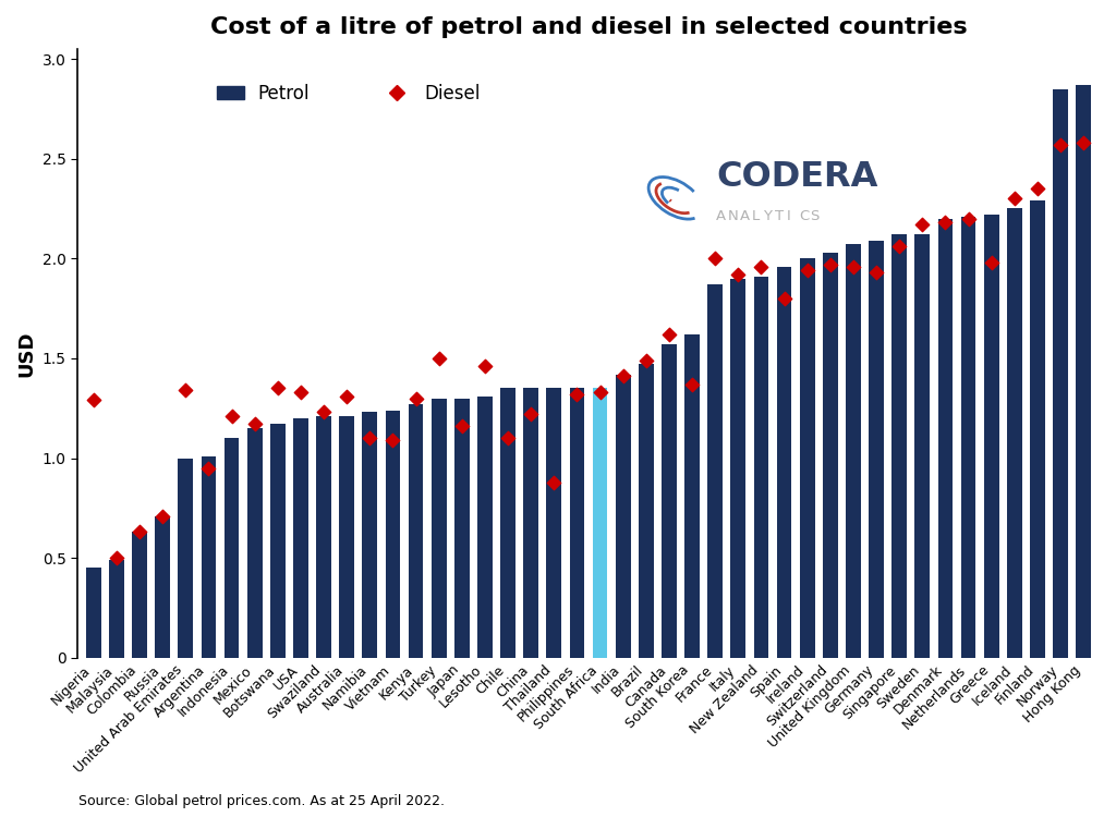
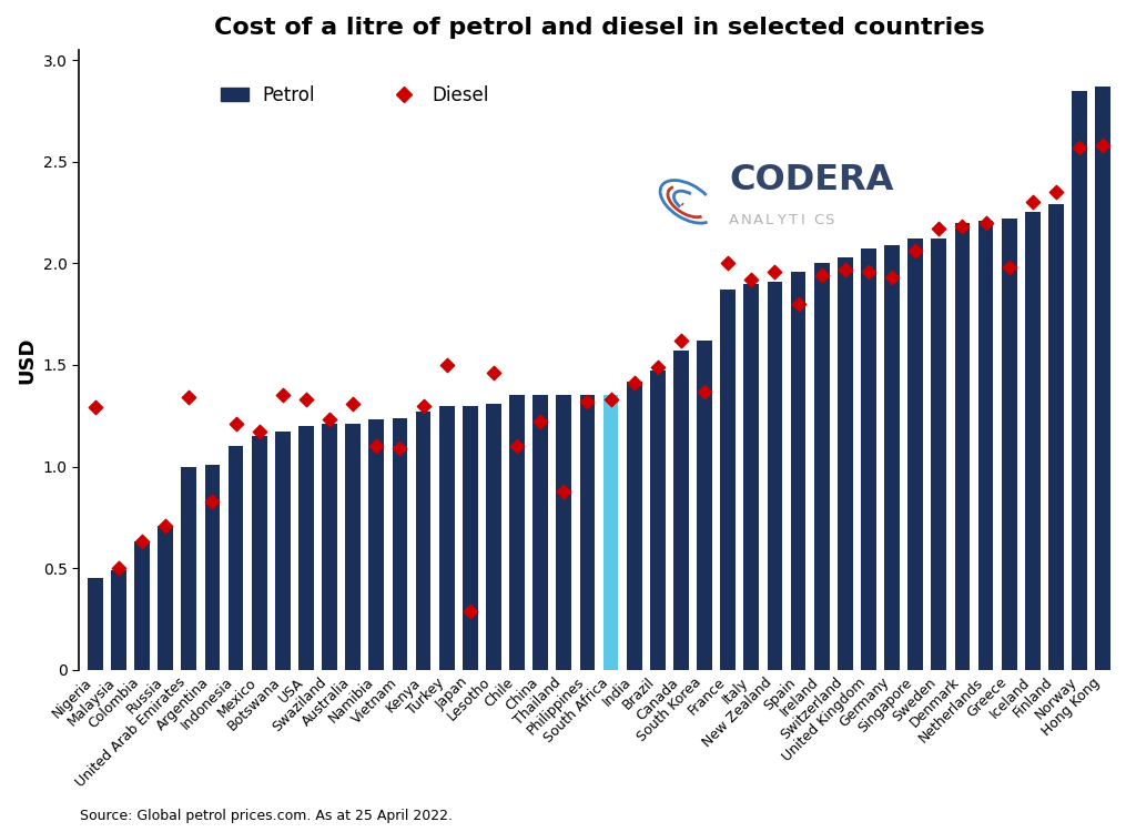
Diesel/Argentina: 0.95 -> 0.83
Diesel/Japan: 1.16 -> 0.29
